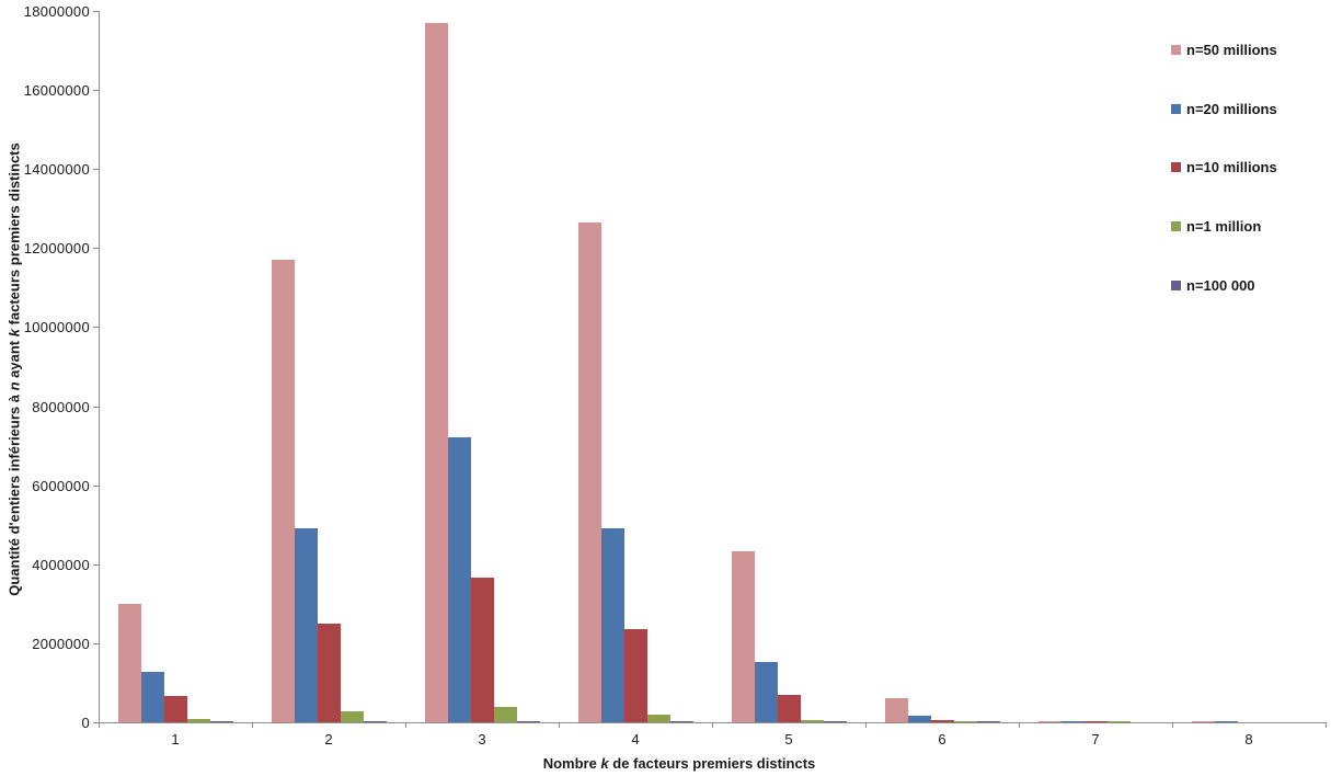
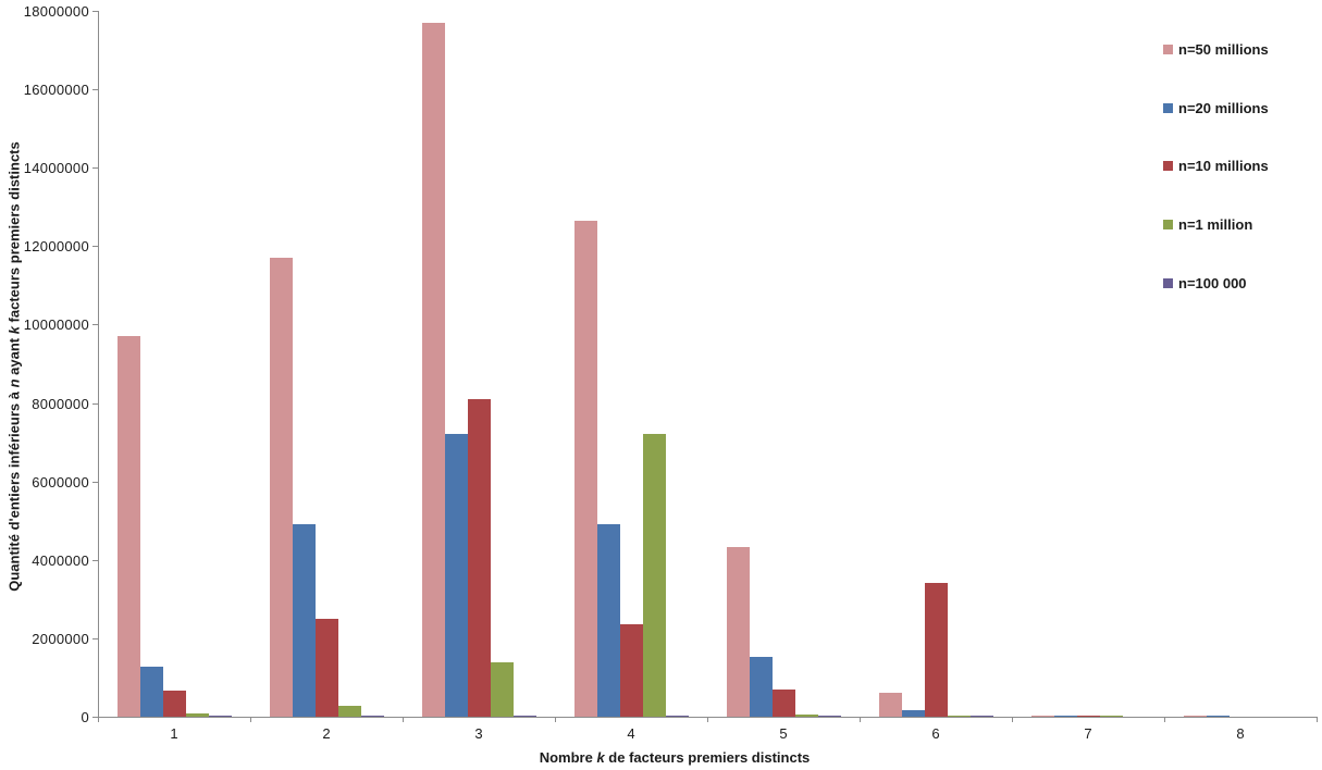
n=50 millions/1: 3000000 -> 9700000
n=10 millions/3: 3600000 -> 8100000
n=1 million/3: 400000 -> 1400000
n=1 million/4: 200000 -> 7200000
n=10 millions/6: 100000 -> 3400000
